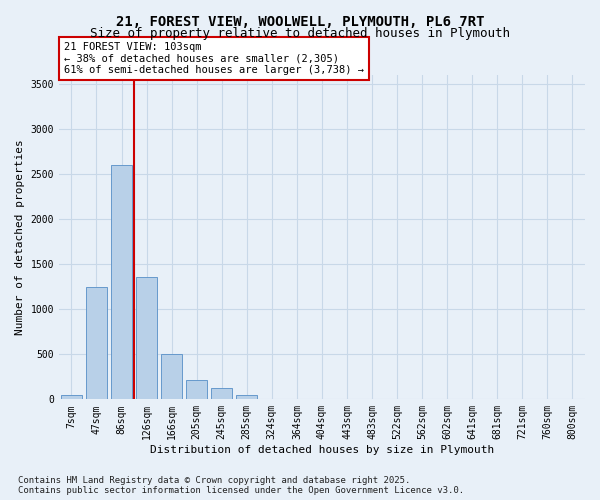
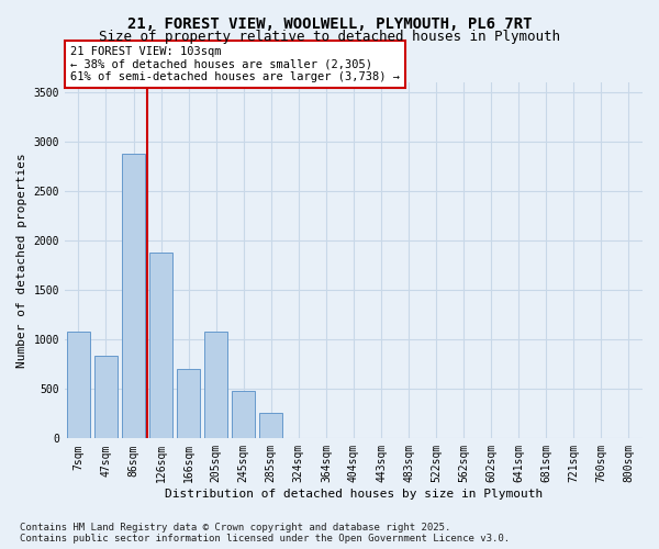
7sqm: 50 -> 1080
47sqm: 1250 -> 840
86sqm: 2600 -> 2880
126sqm: 1360 -> 1880
166sqm: 500 -> 700
205sqm: 220 -> 1080
245sqm: 130 -> 480
285sqm: 50 -> 260
